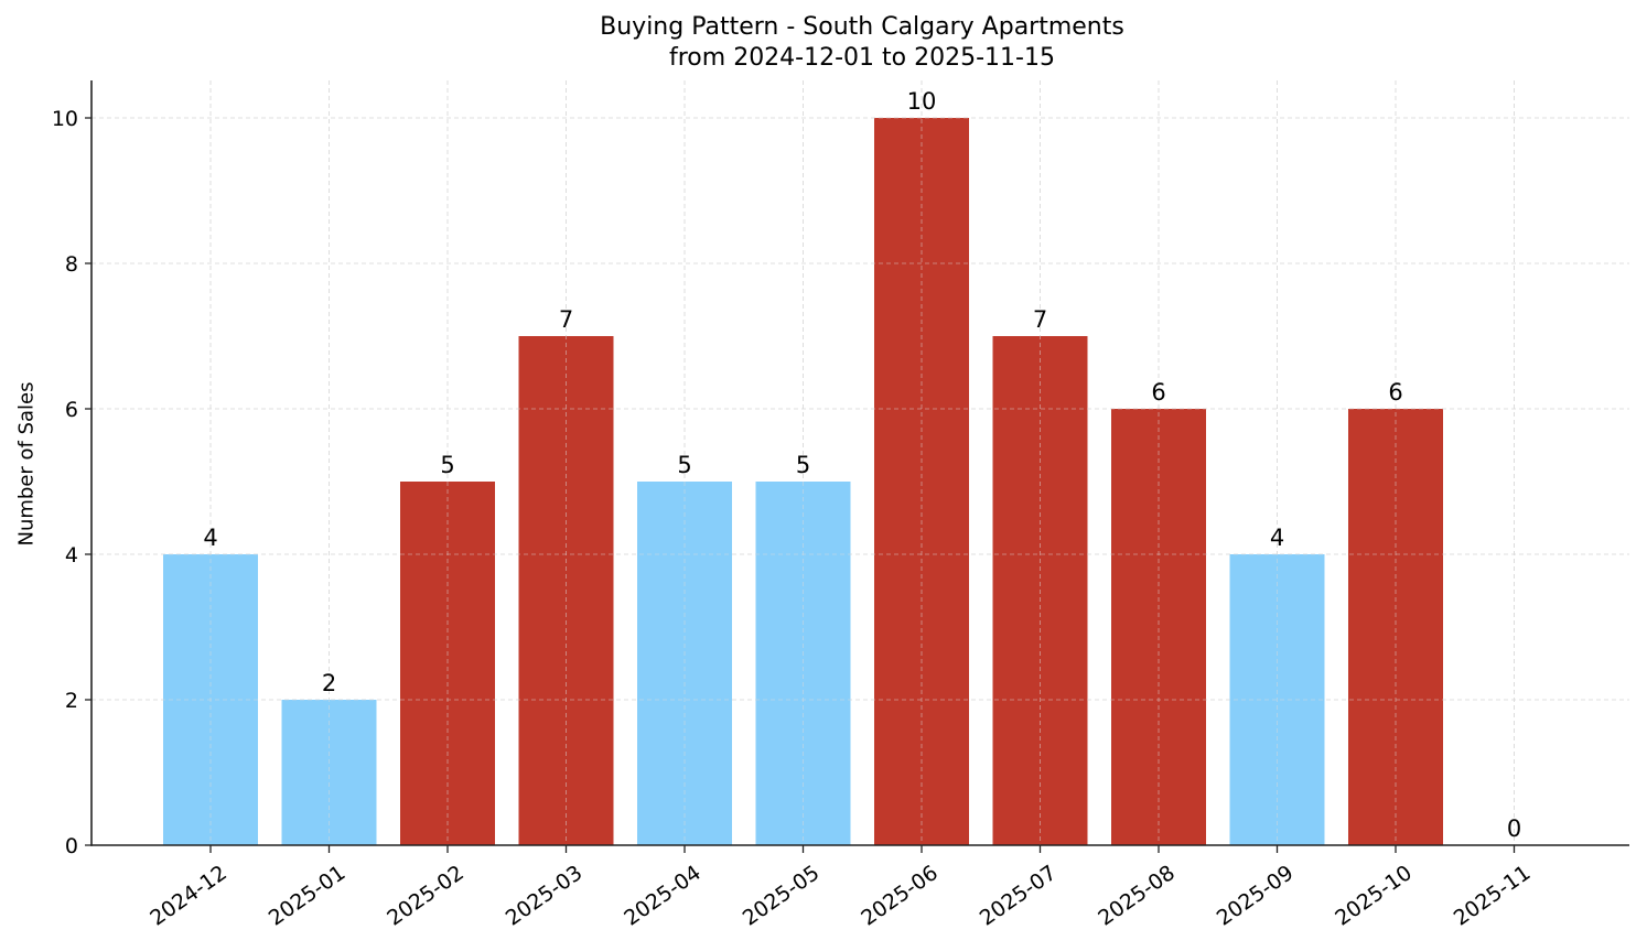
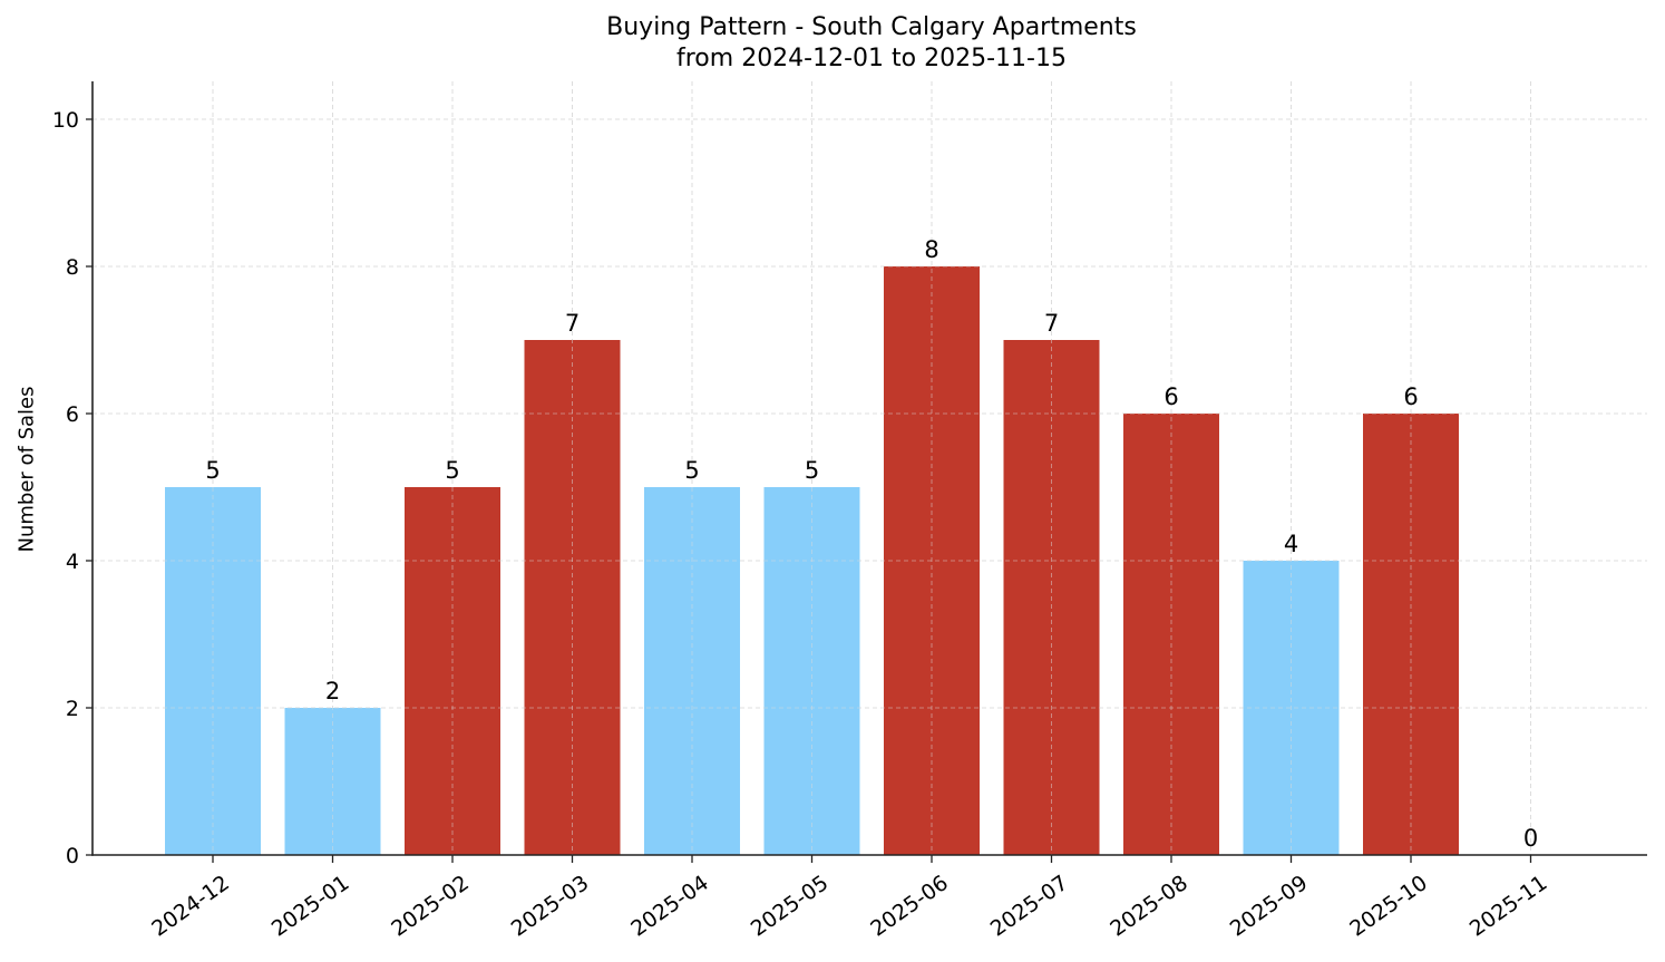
2024-12: 4 -> 5
2025-06: 10 -> 8
